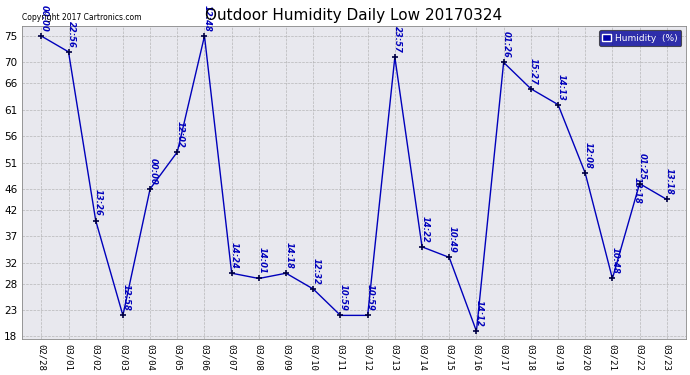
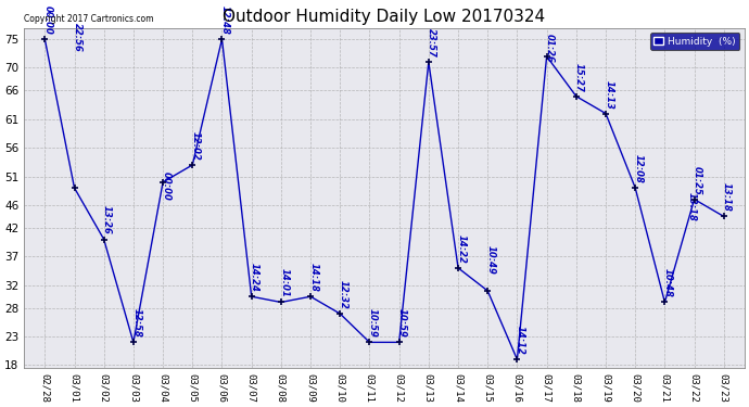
03/01: 72 -> 49
03/04: 46 -> 50
03/15: 33 -> 31
03/17: 70 -> 72
